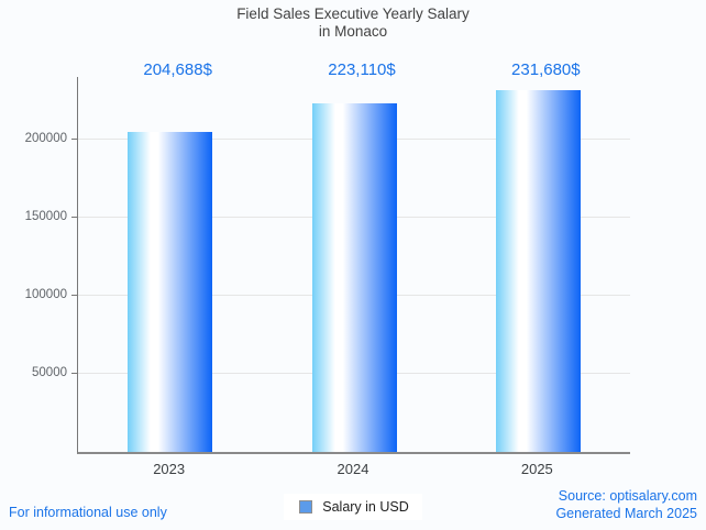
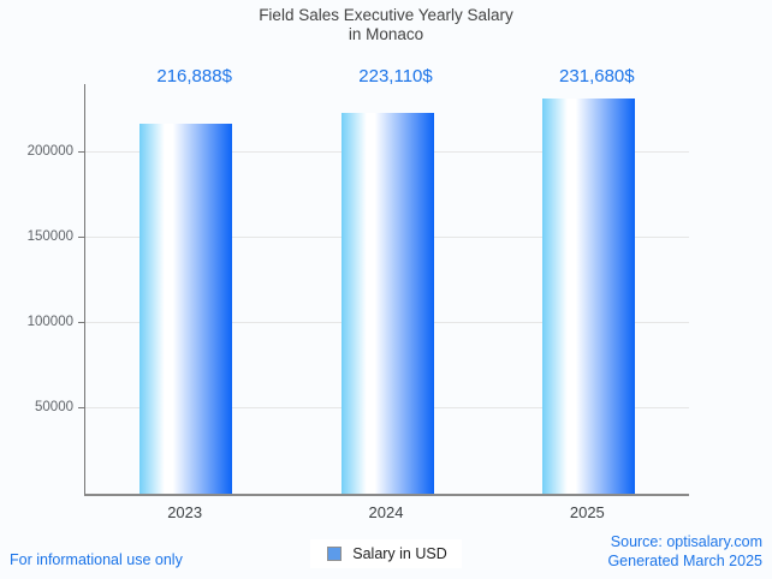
2023: 204,688 -> 216,888
